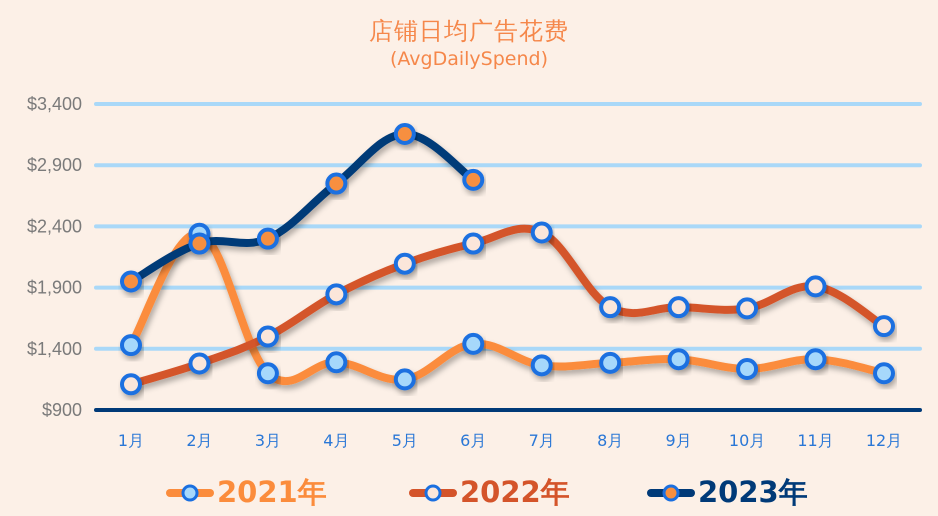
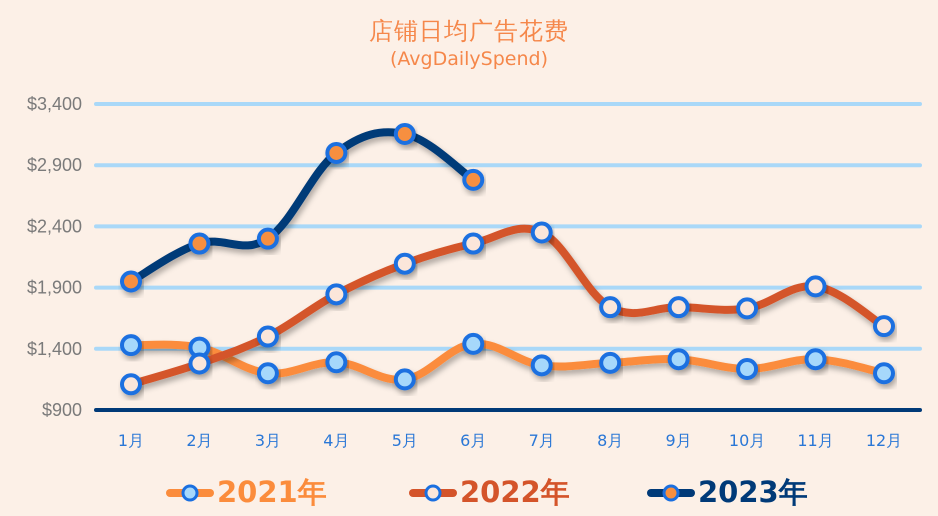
2021年/2月: $2340 -> $1410
2023年/4月: $2750 -> $3000
